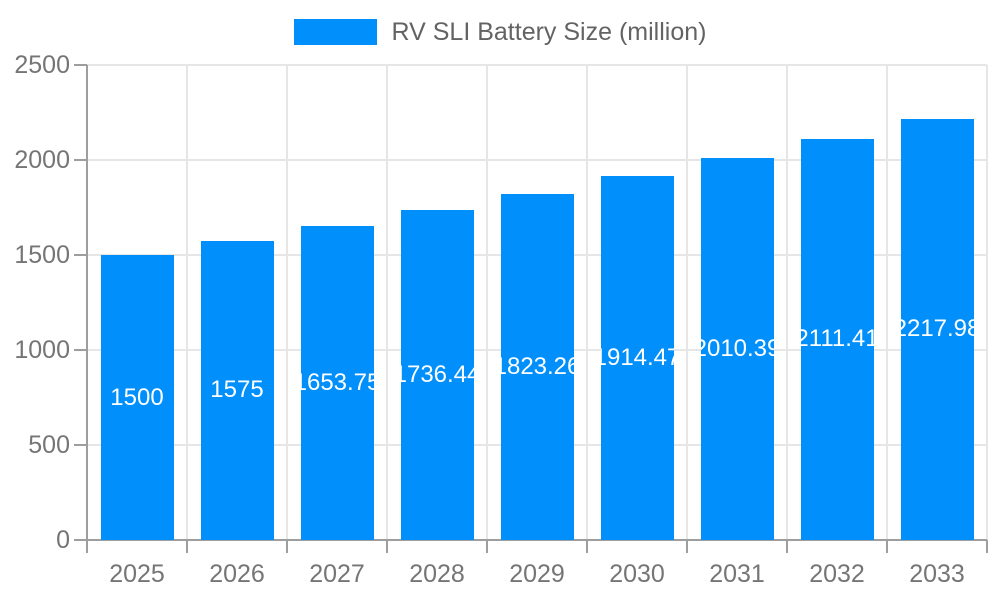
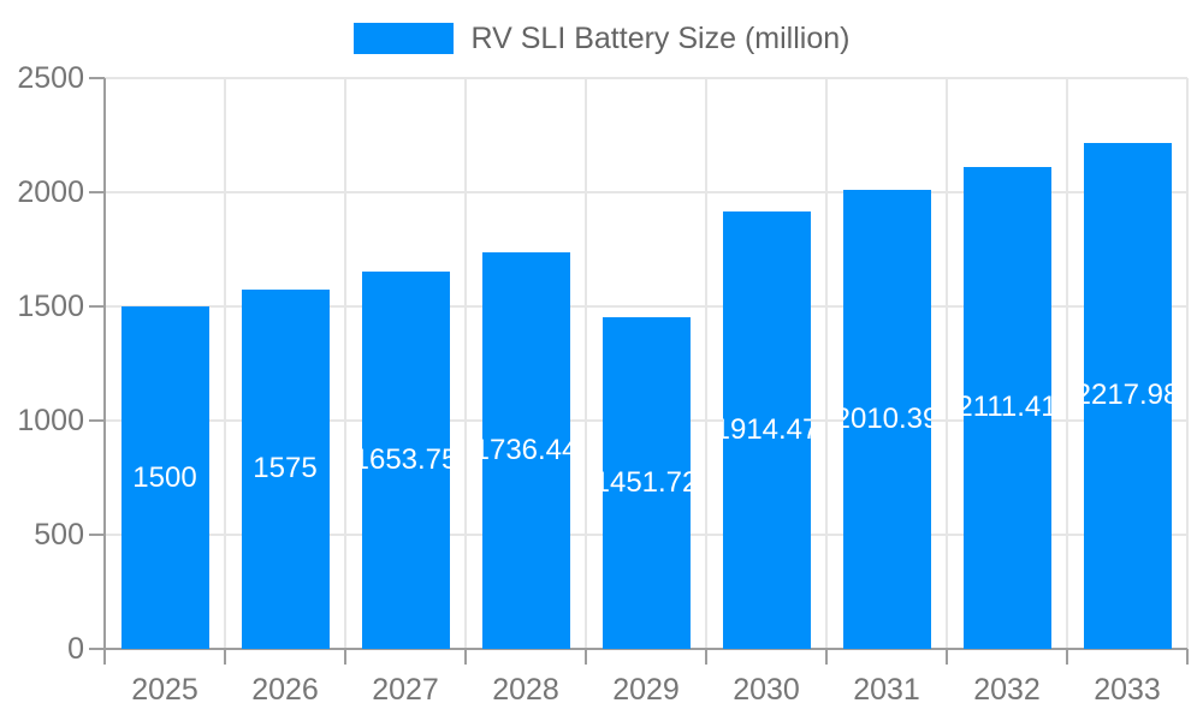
2029: 1823.26 -> 1451.72
